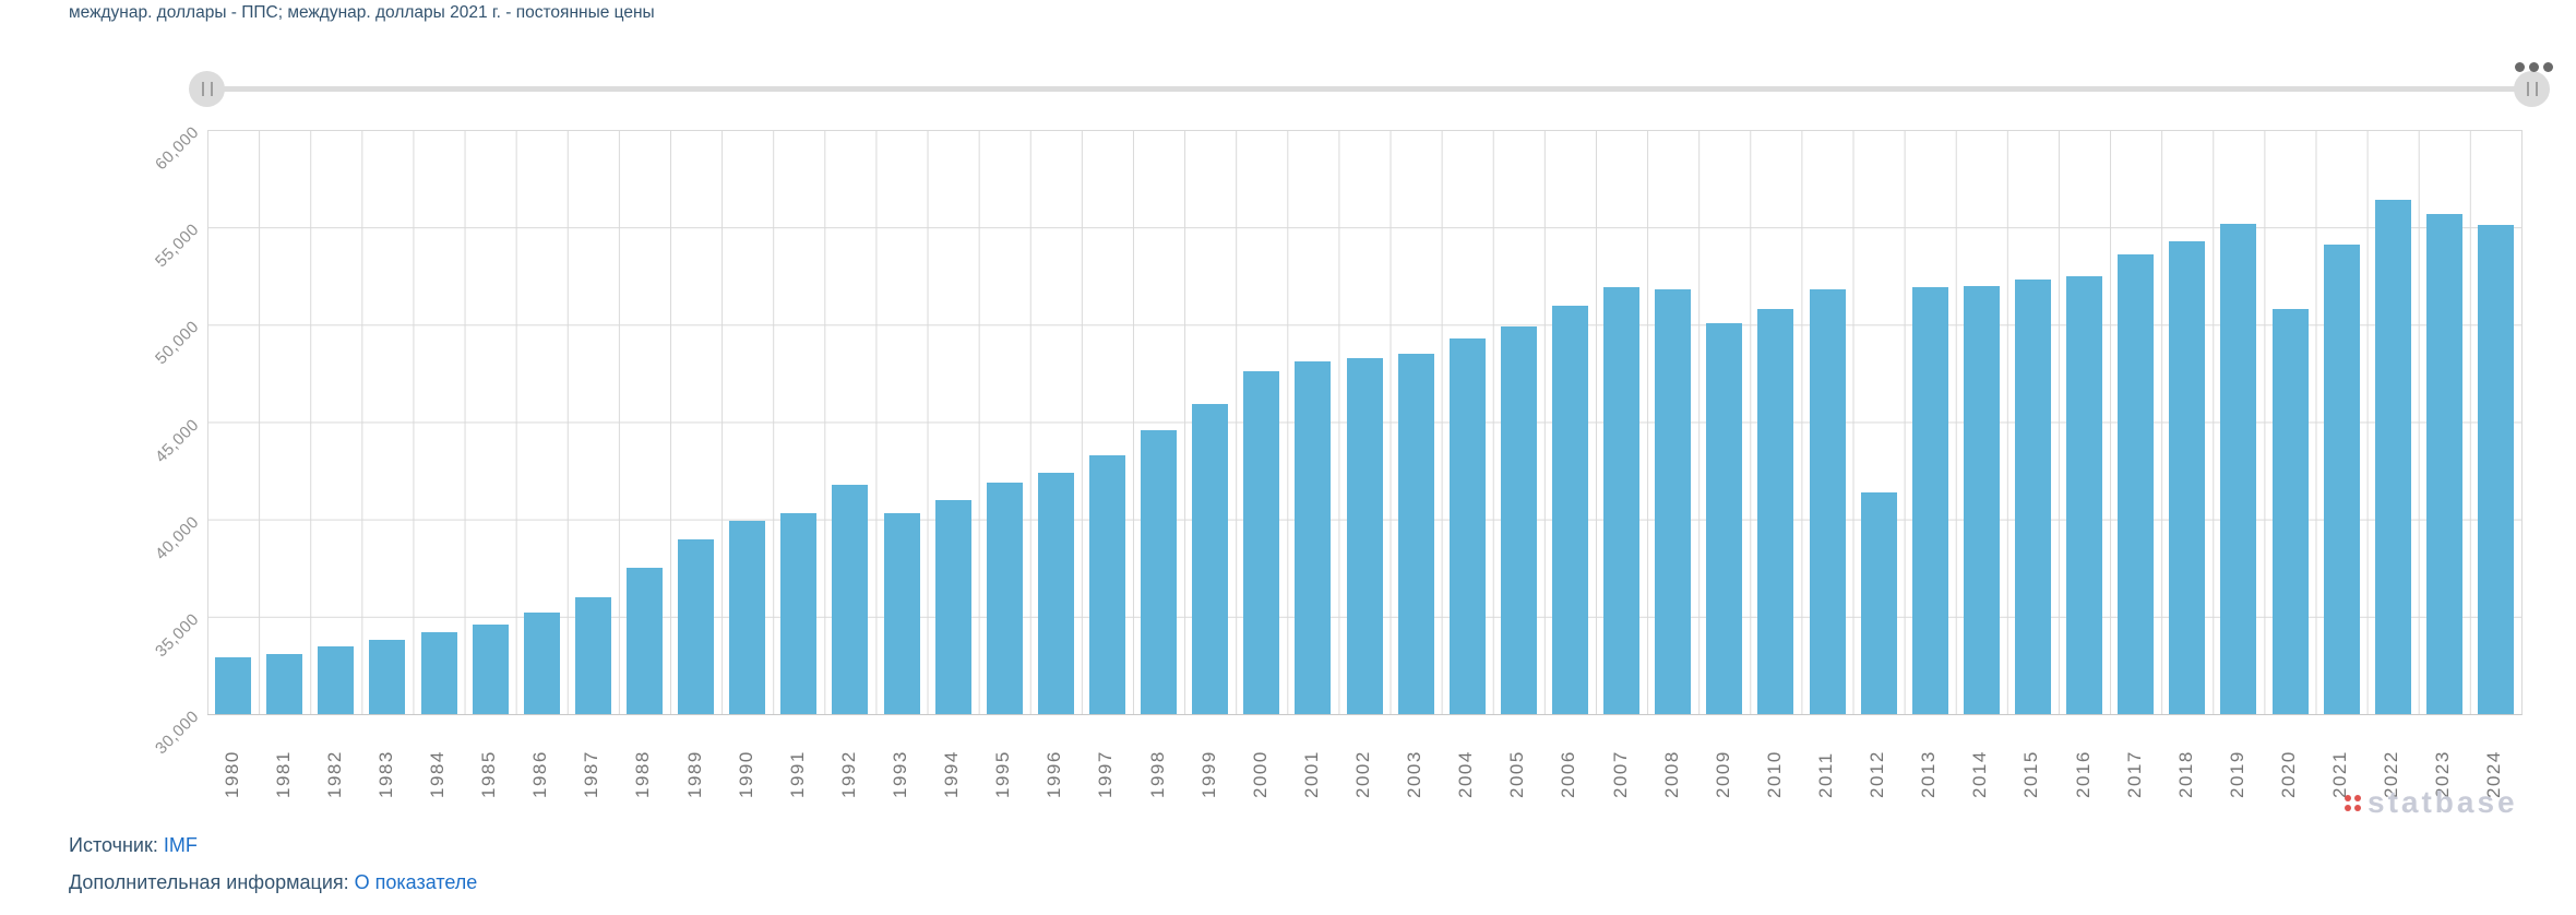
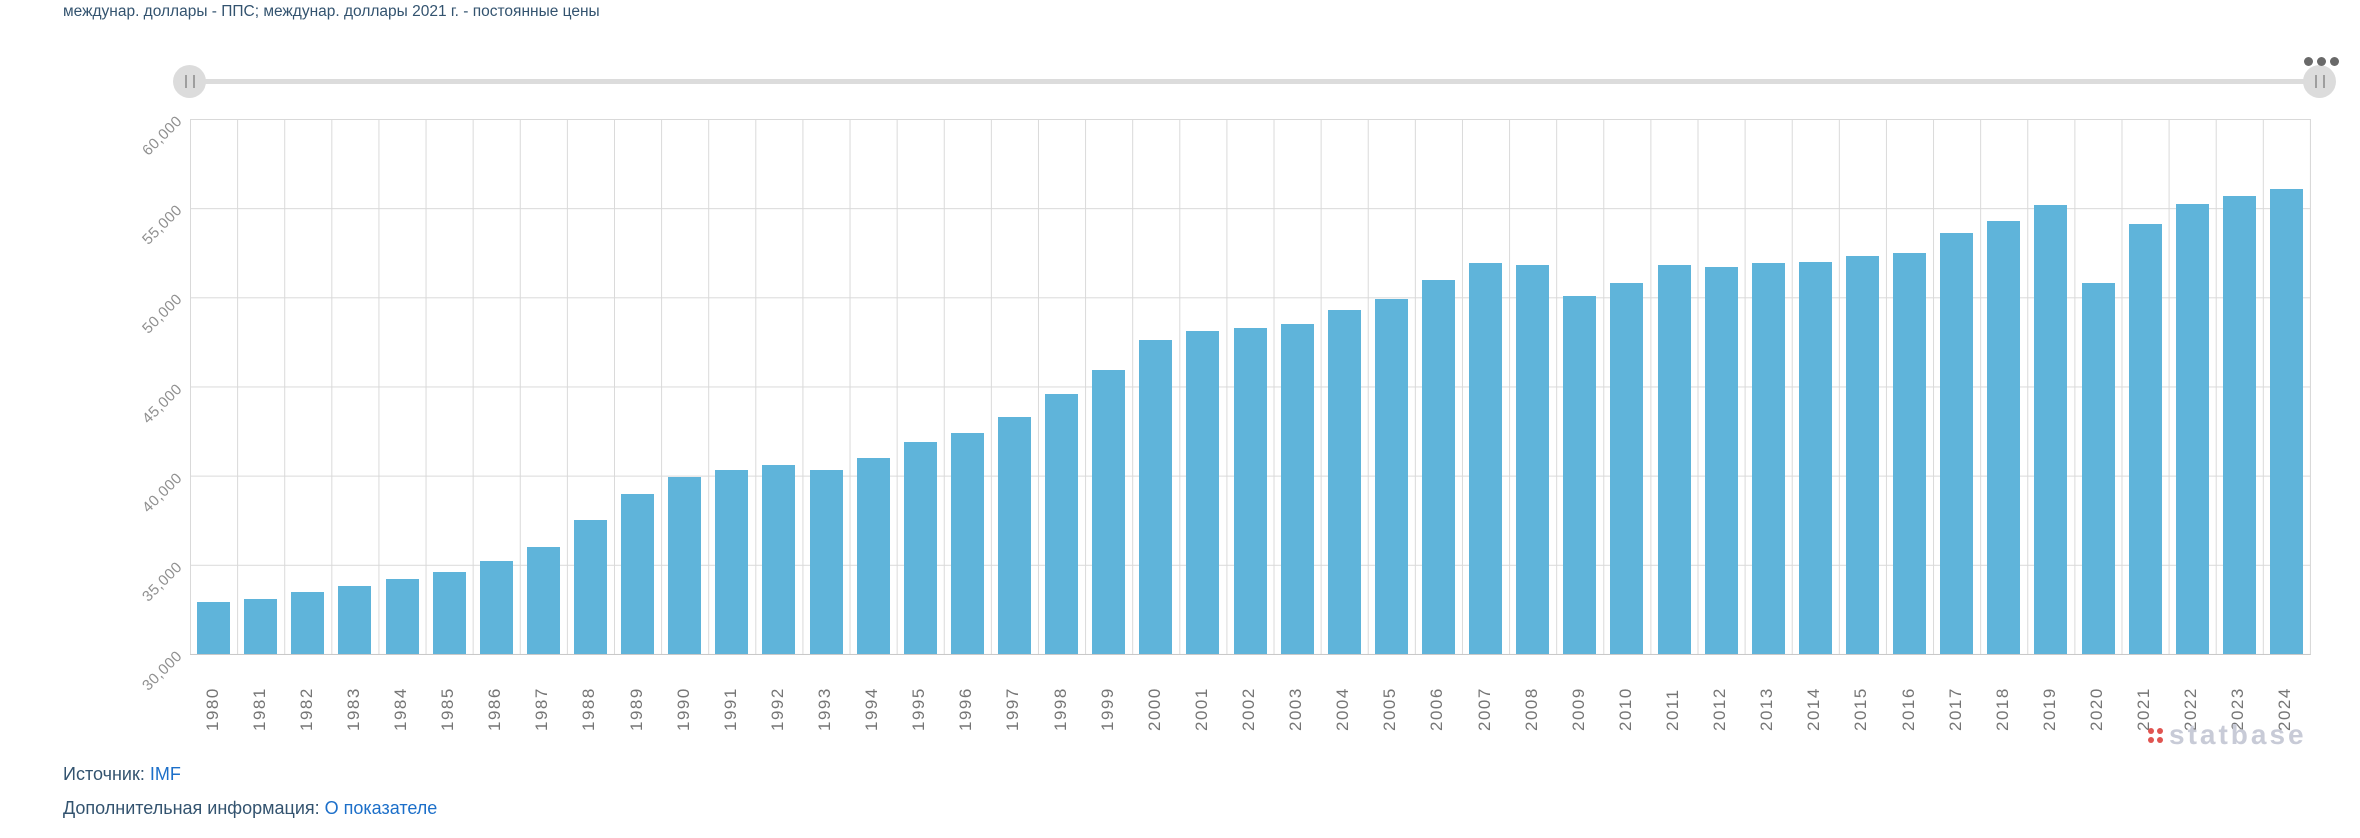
1992: 41800 -> 40600
2012: 41400 -> 51700
2022: 56400 -> 55200
2024: 55100 -> 56100
